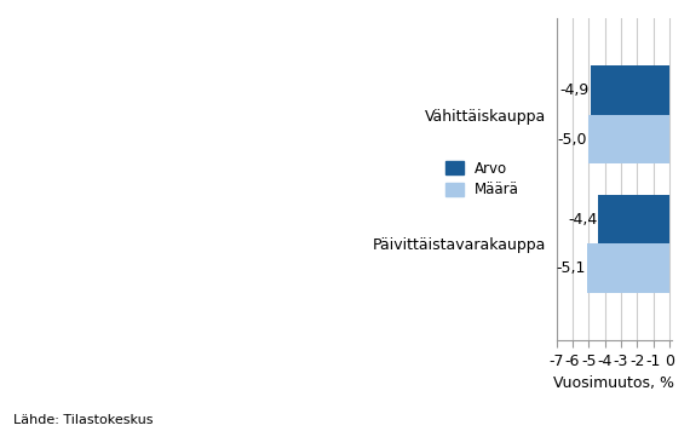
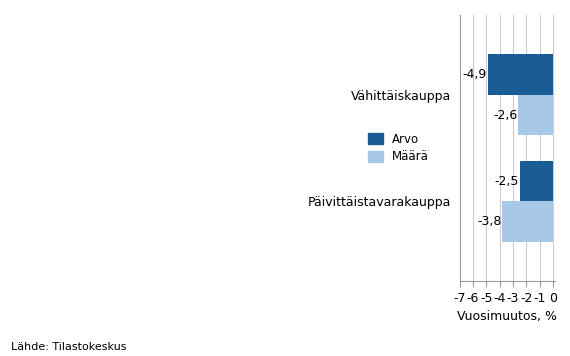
Määrä/Vähittäiskauppa: -5,0 -> -2,6
Arvo/Päivittäistavarakauppa: -4,4 -> -2,5
Määrä/Päivittäistavarakauppa: -5,1 -> -3,8
